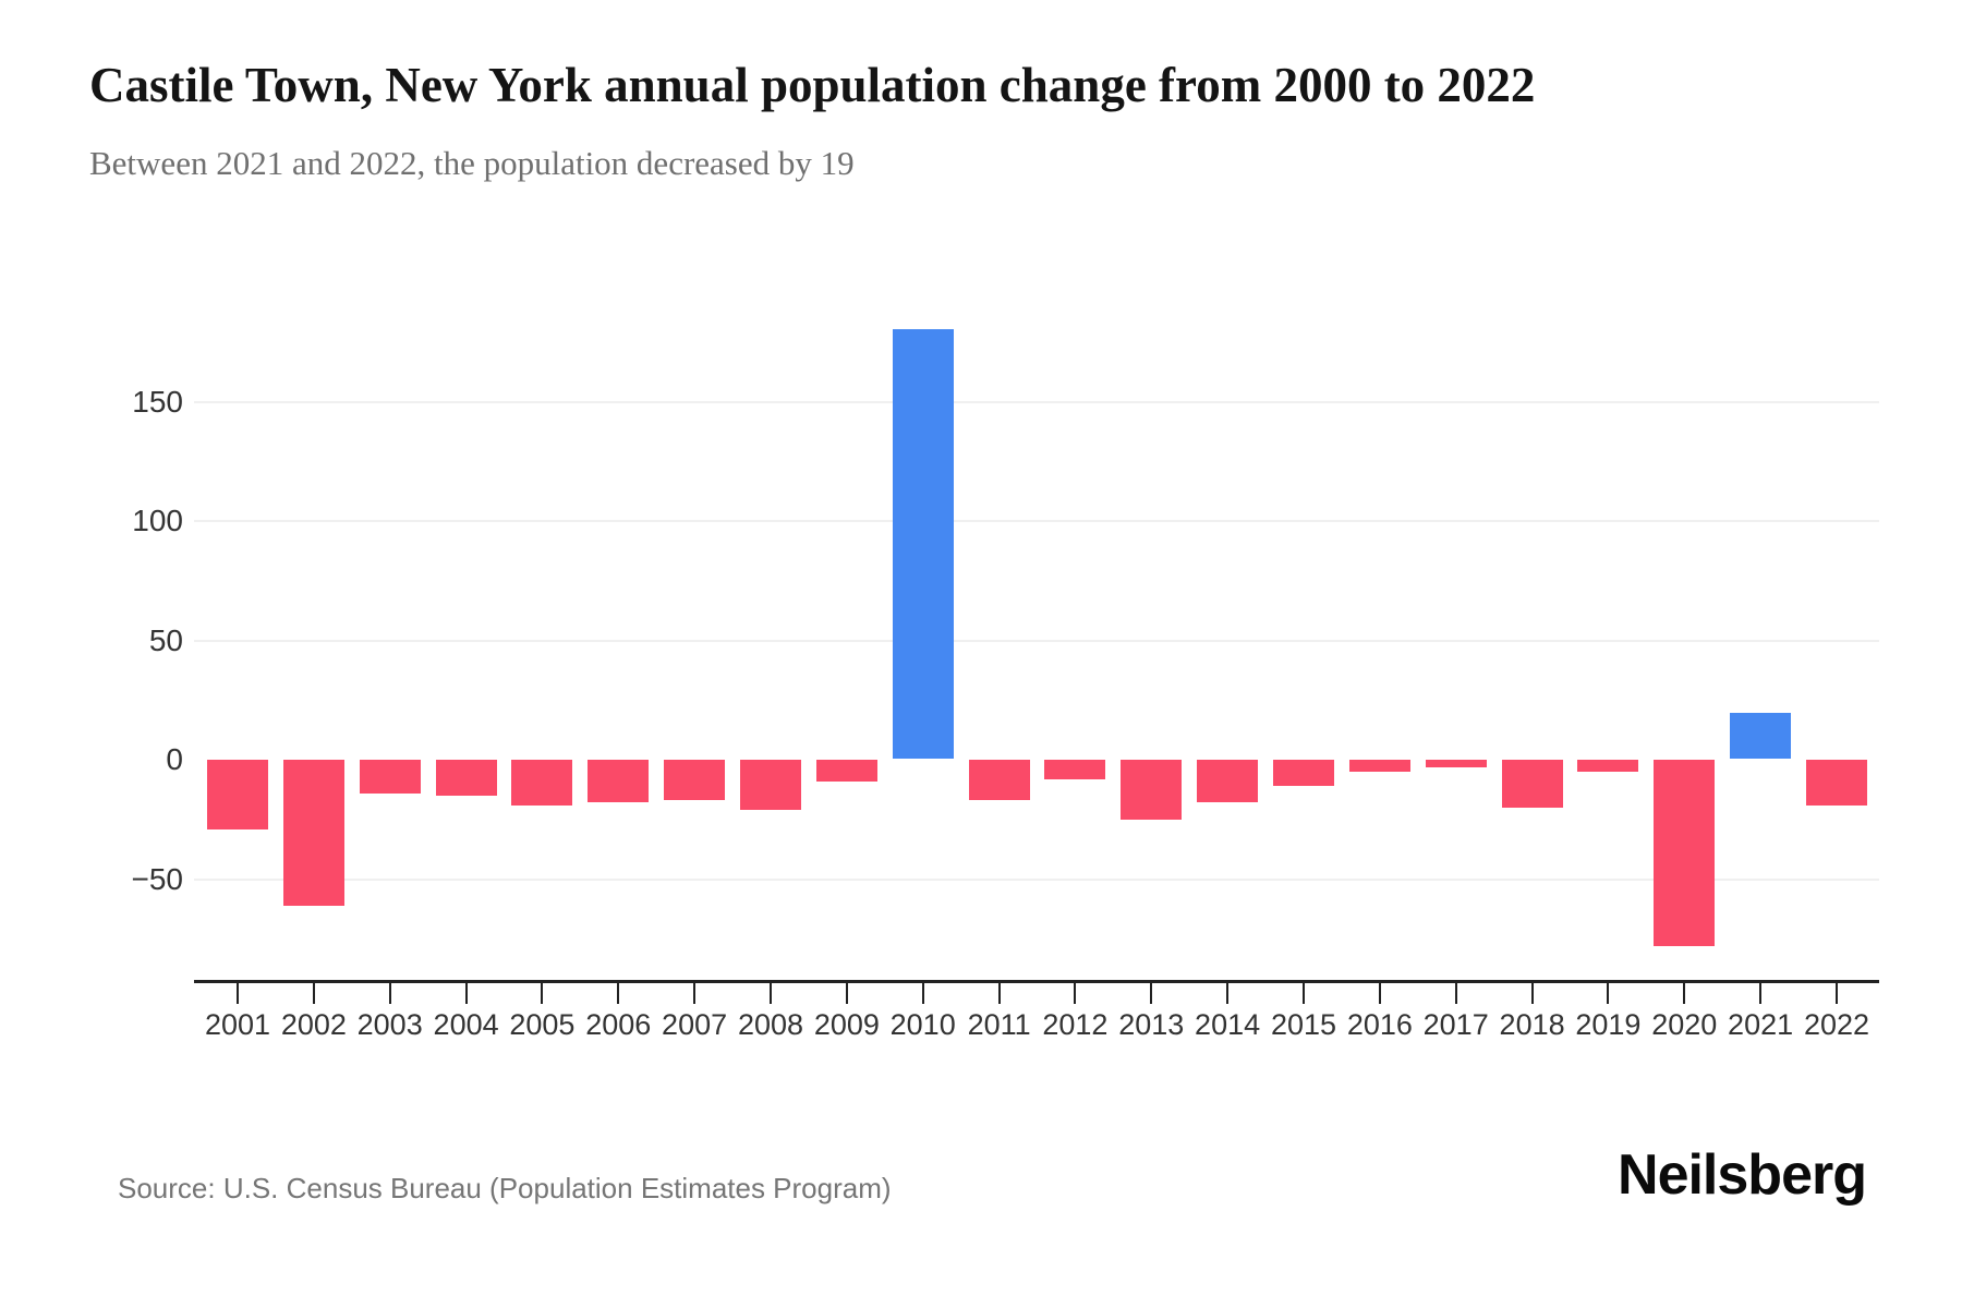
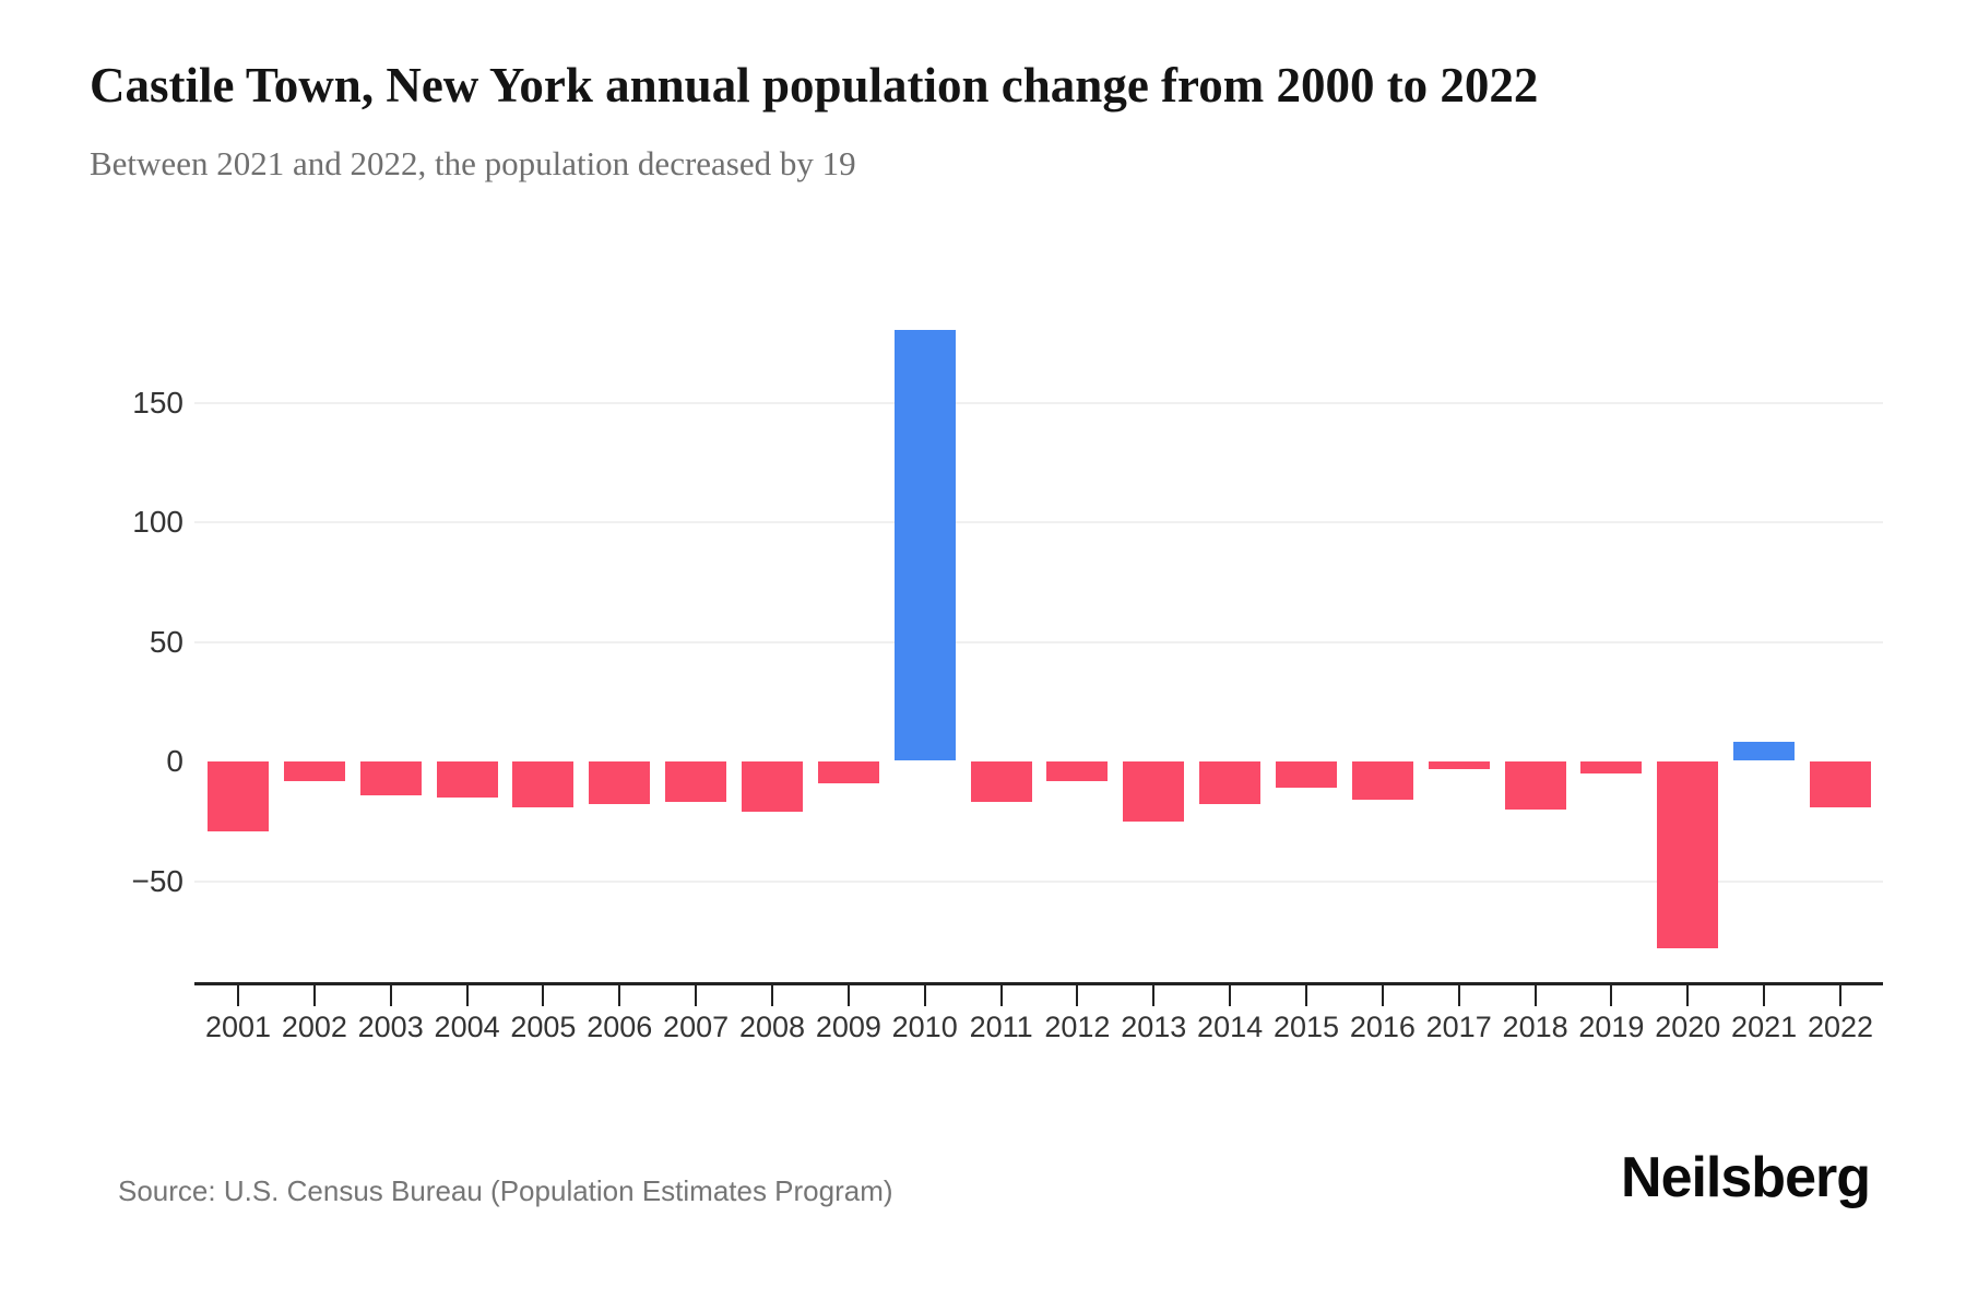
2002: -61 -> -8
2016: -5 -> -16
2021: 19 -> 8
